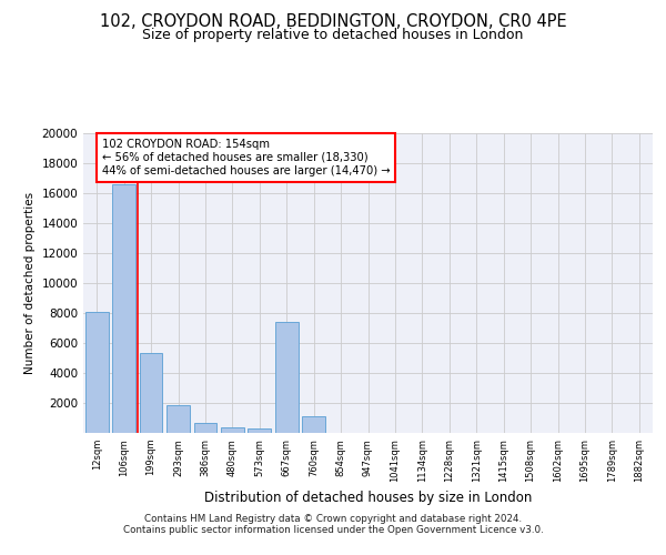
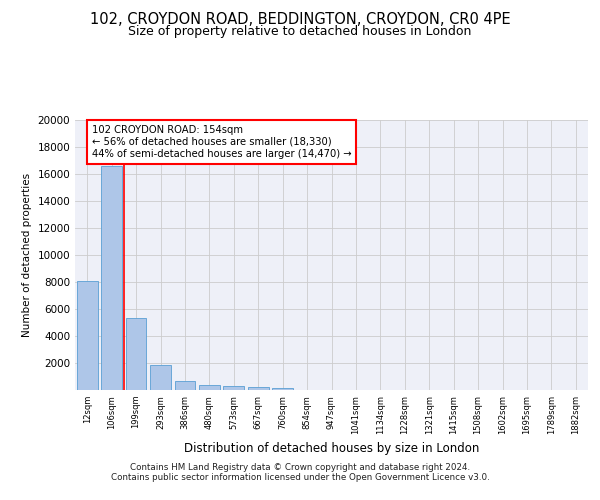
667sqm: 7400 -> 200
760sqm: 1100 -> 200
